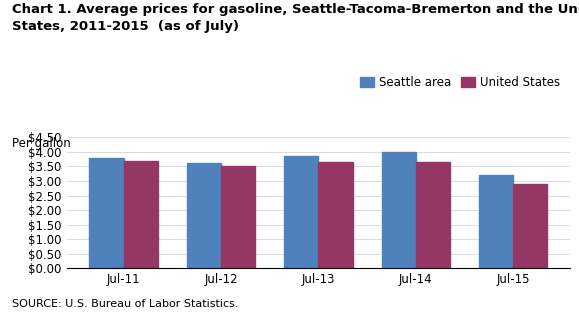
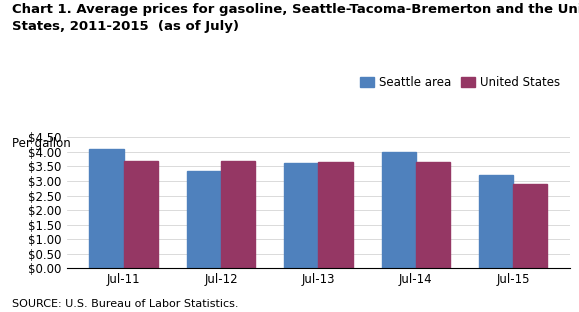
Seattle area/Jul-11: $3.78 -> $4.10
Seattle area/Jul-12: $3.60 -> $3.35
United States/Jul-12: $3.50 -> $3.70
Seattle area/Jul-13: $3.85 -> $3.60
